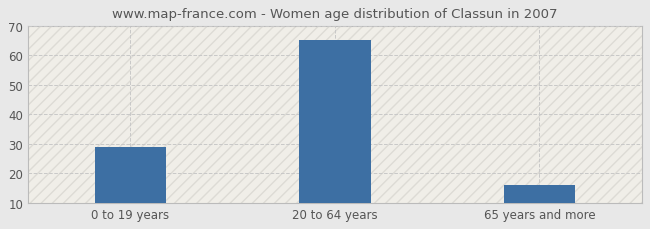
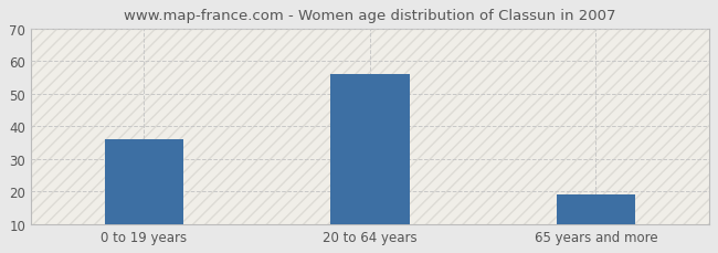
0 to 19 years: 29 -> 36
20 to 64 years: 65 -> 56
65 years and more: 16 -> 19
